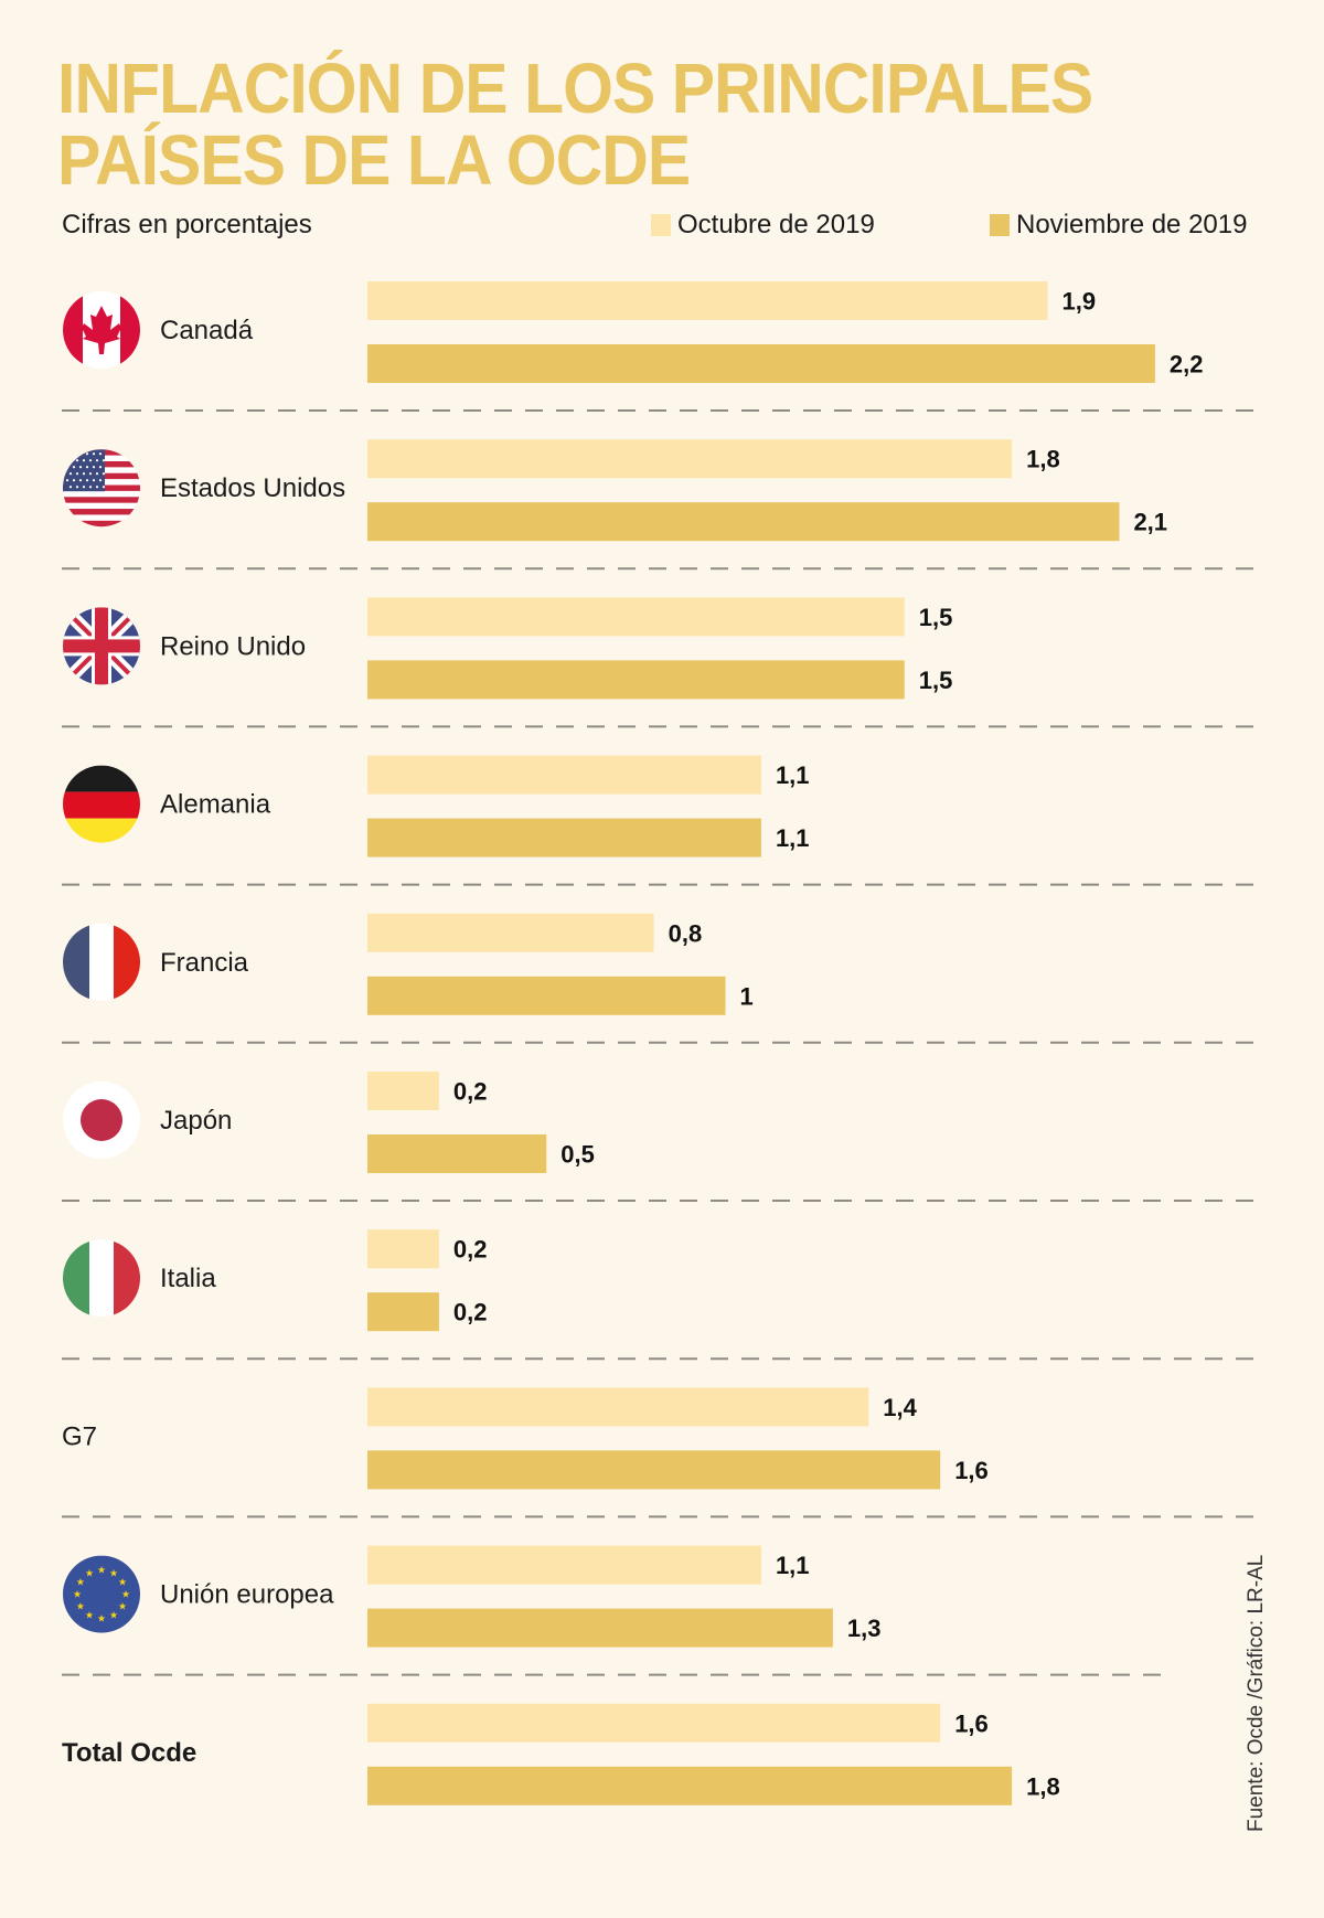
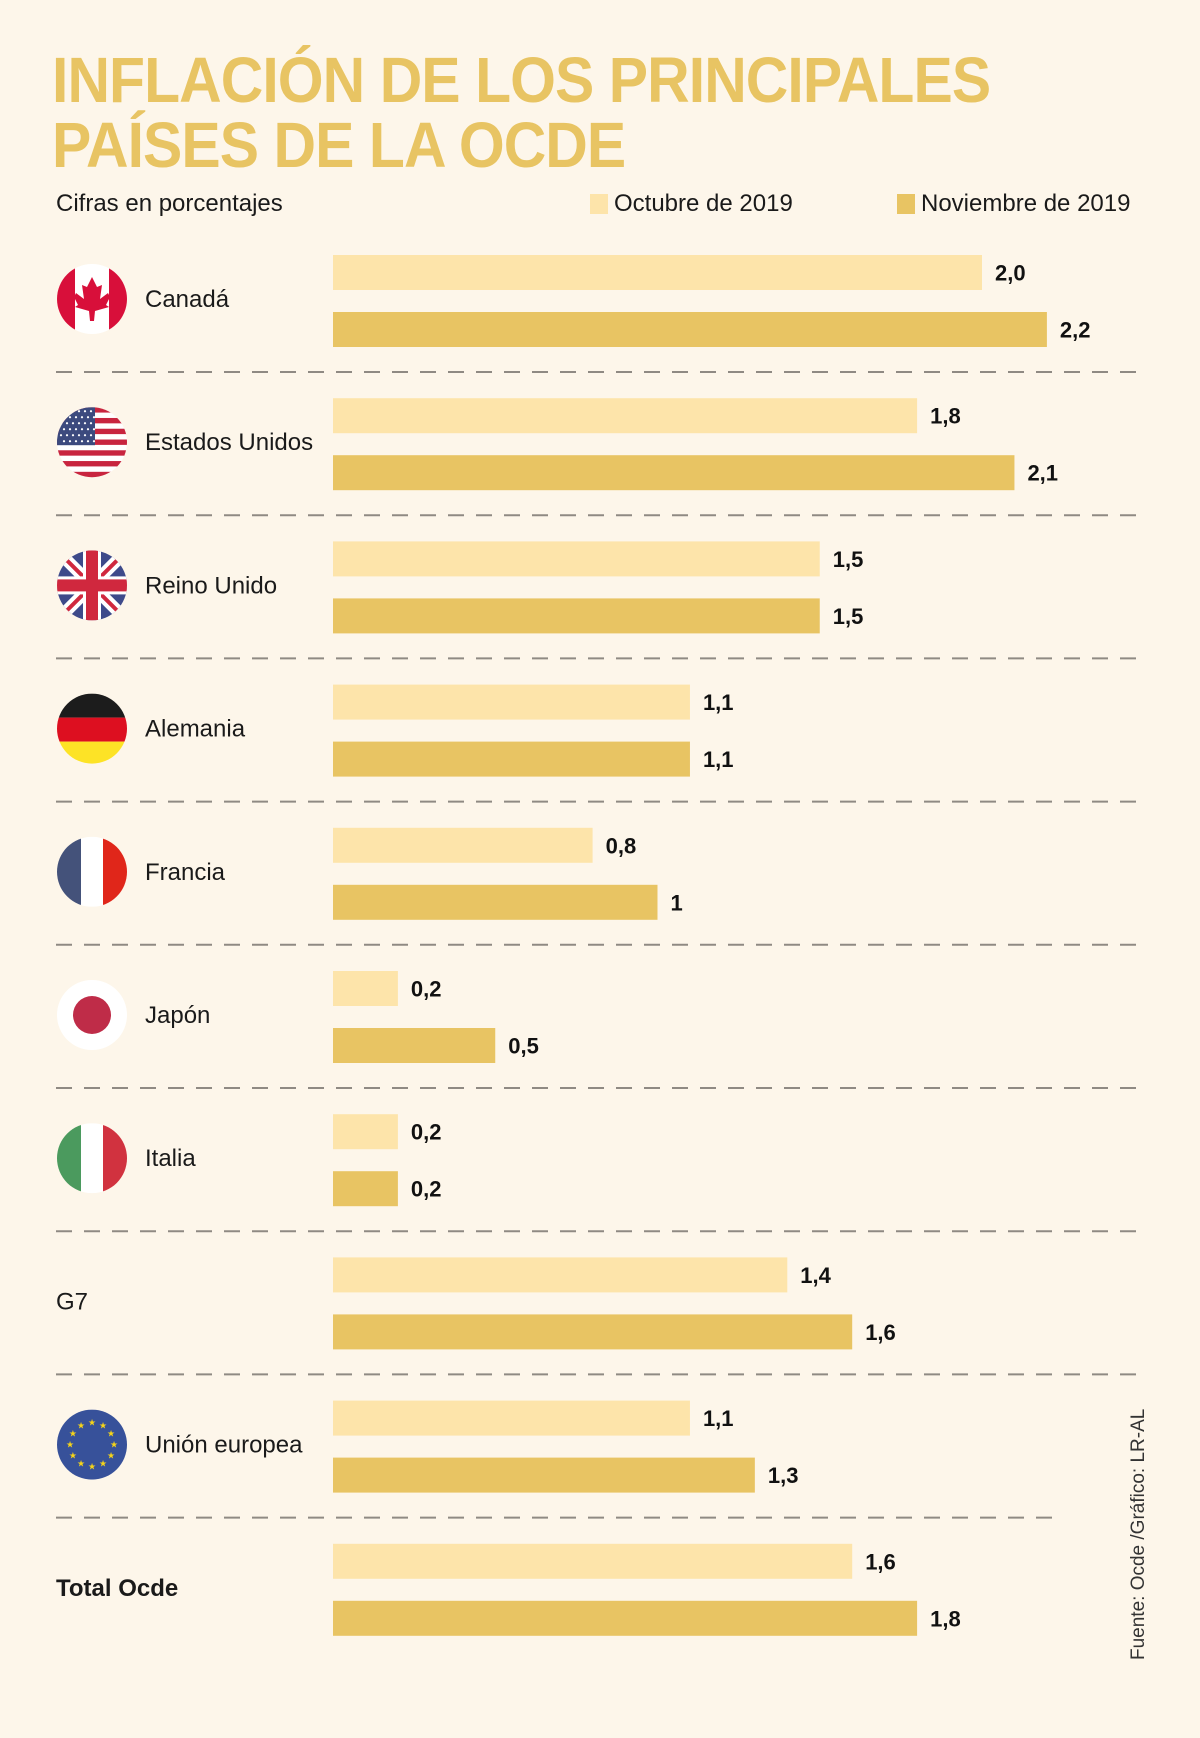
Octubre de 2019/Canadá: 1,9 -> 2,0
